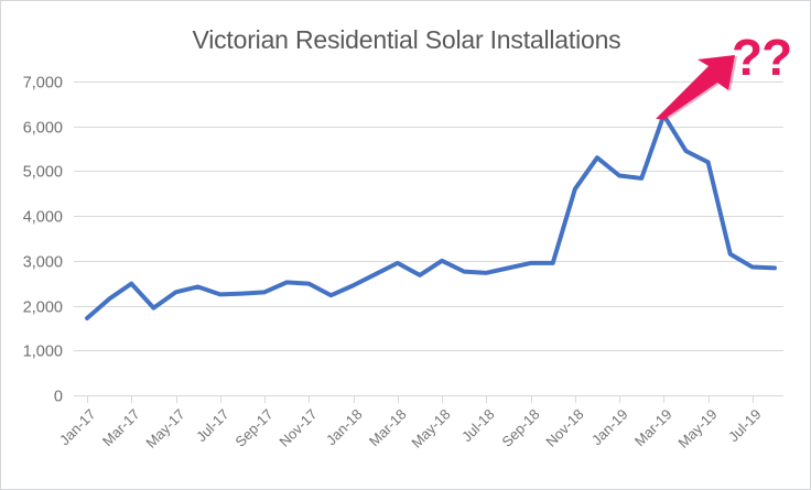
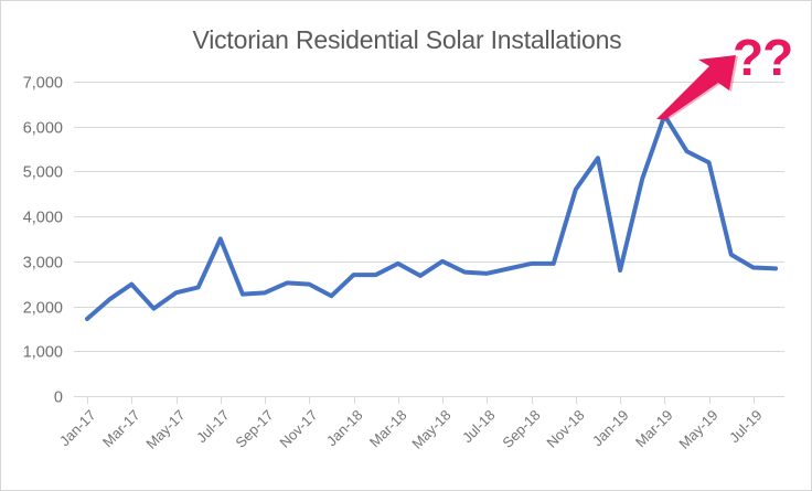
Jul-17: 2200 -> 3500
Jan-18: 2400 -> 2700
Jan-19: 4900 -> 2800
